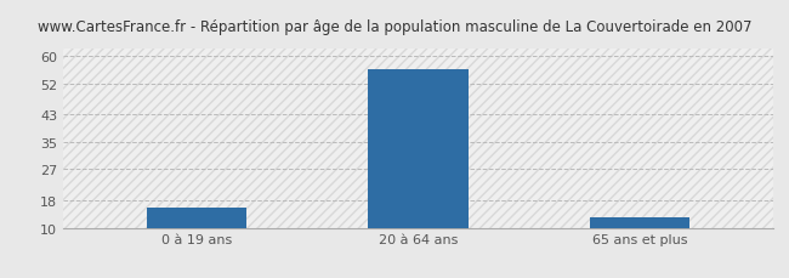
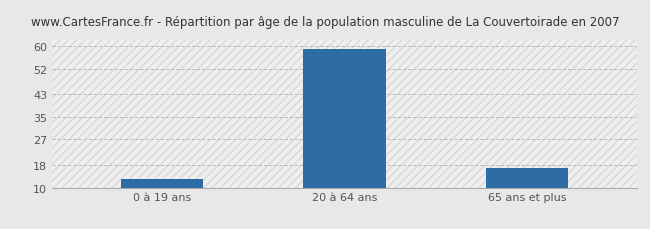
0 à 19 ans: 16 -> 13
20 à 64 ans: 56 -> 59
65 ans et plus: 13 -> 17
